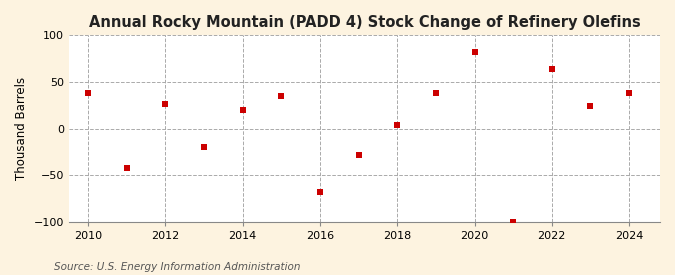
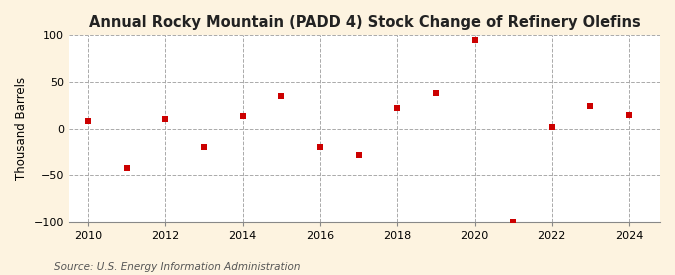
2010: 38 -> 8
2012: 26 -> 10
2014: 20 -> 13
2016: -68 -> -20
2018: 4 -> 22
2020: 82 -> 95
2022: 64 -> 2
2024: 38 -> 14
